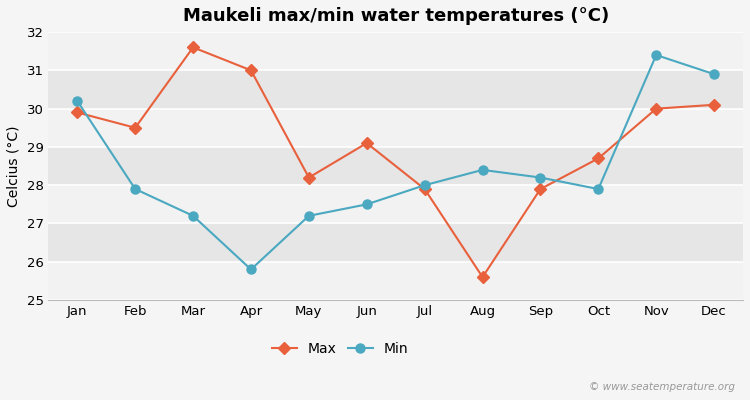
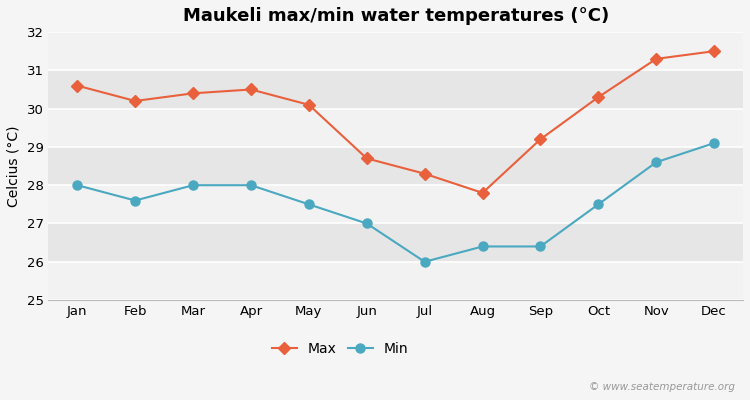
Max/Jan: 29.9 -> 30.6
Min/Jan: 30.2 -> 28.0
Max/Feb: 29.5 -> 30.2
Min/Feb: 27.9 -> 27.6
Max/Mar: 31.6 -> 30.4
Min/Mar: 27.2 -> 28.0
Max/Apr: 31.0 -> 30.5
Min/Apr: 25.8 -> 28.0
Max/May: 28.2 -> 30.1
Min/May: 27.2 -> 27.5
Max/Jun: 29.1 -> 28.7
Min/Jun: 27.5 -> 27.0
Max/Jul: 27.9 -> 28.3
Min/Jul: 28.0 -> 26.0
Max/Aug: 25.6 -> 27.8
Min/Aug: 28.4 -> 26.4
Max/Sep: 27.9 -> 29.2
Min/Sep: 28.2 -> 26.4
Max/Oct: 28.7 -> 30.3
Min/Oct: 27.9 -> 27.5
Max/Nov: 30.0 -> 31.3
Min/Nov: 31.4 -> 28.6
Max/Dec: 30.1 -> 31.5
Min/Dec: 30.9 -> 29.1
